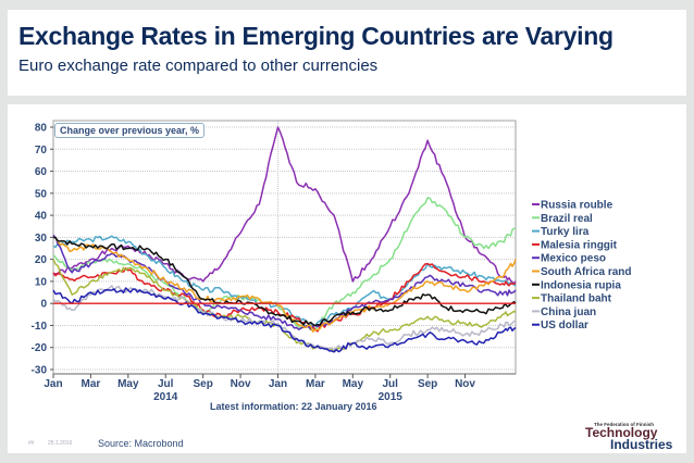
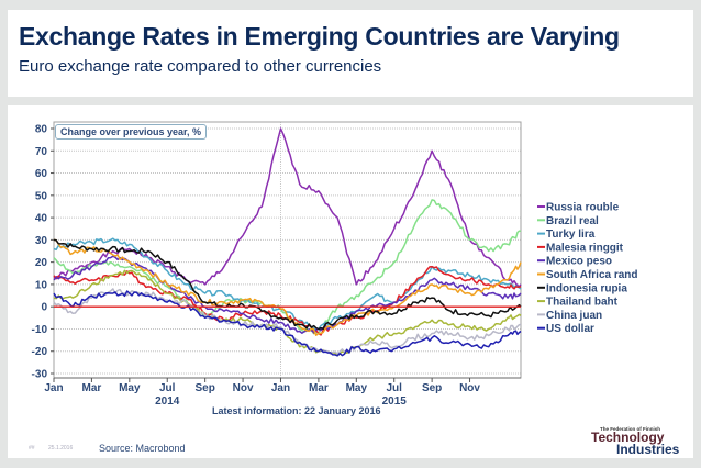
Mexico peso/0: 31 -> 12
Thailand baht/0: 20 -> 4
Russia rouble/20: 74 -> 70
